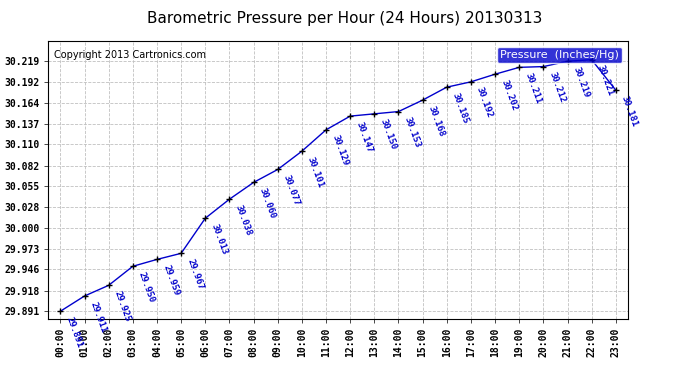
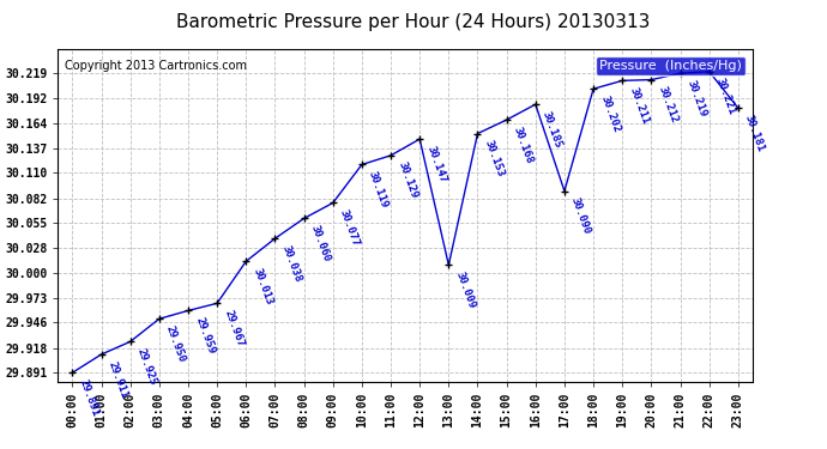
10:00: 30.101 -> 30.119
13:00: 30.150 -> 30.009
17:00: 30.192 -> 30.090
